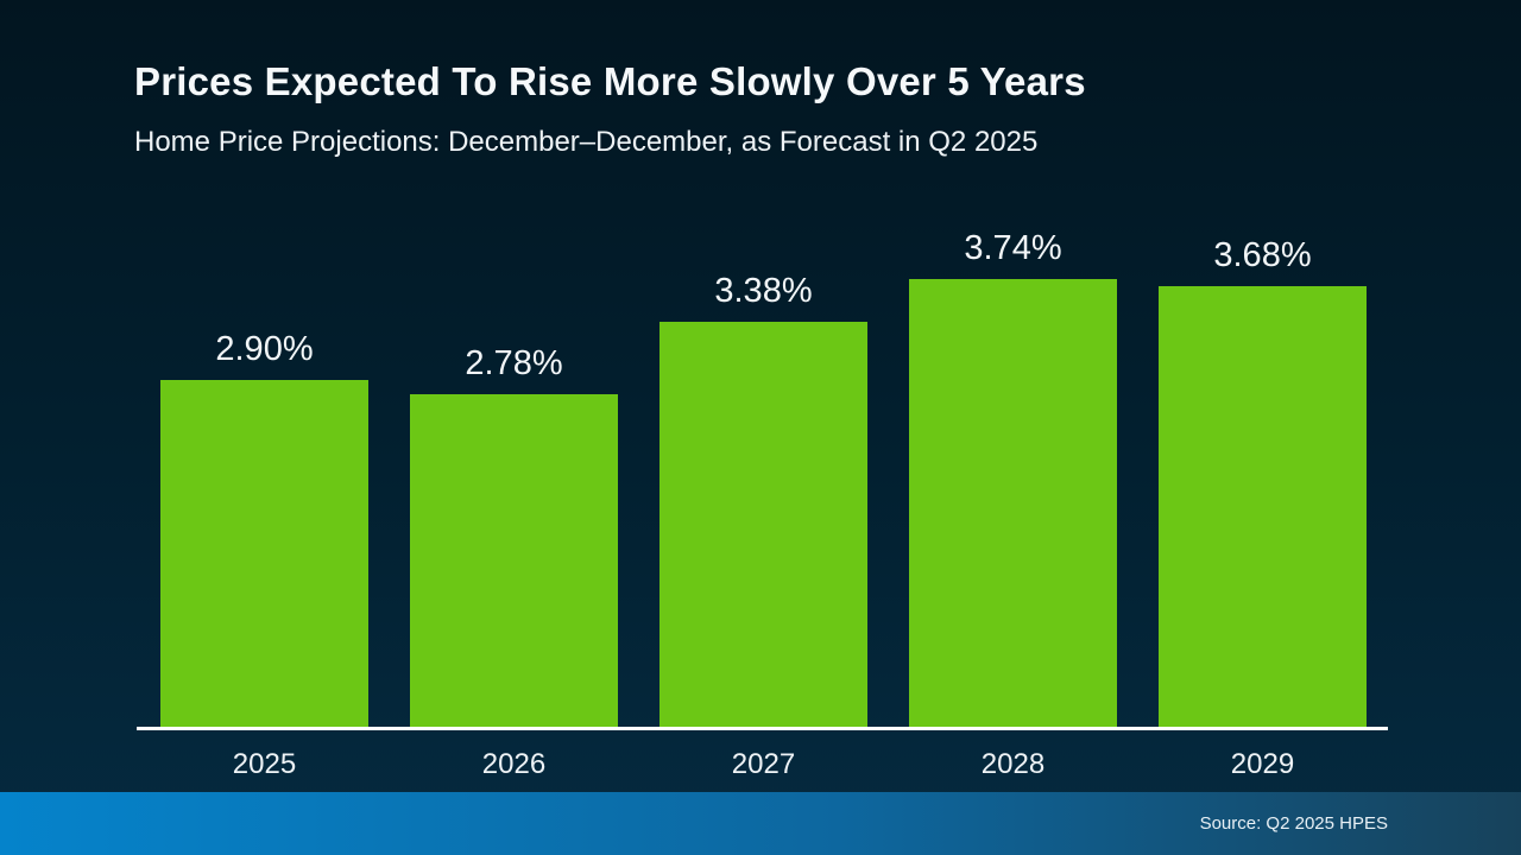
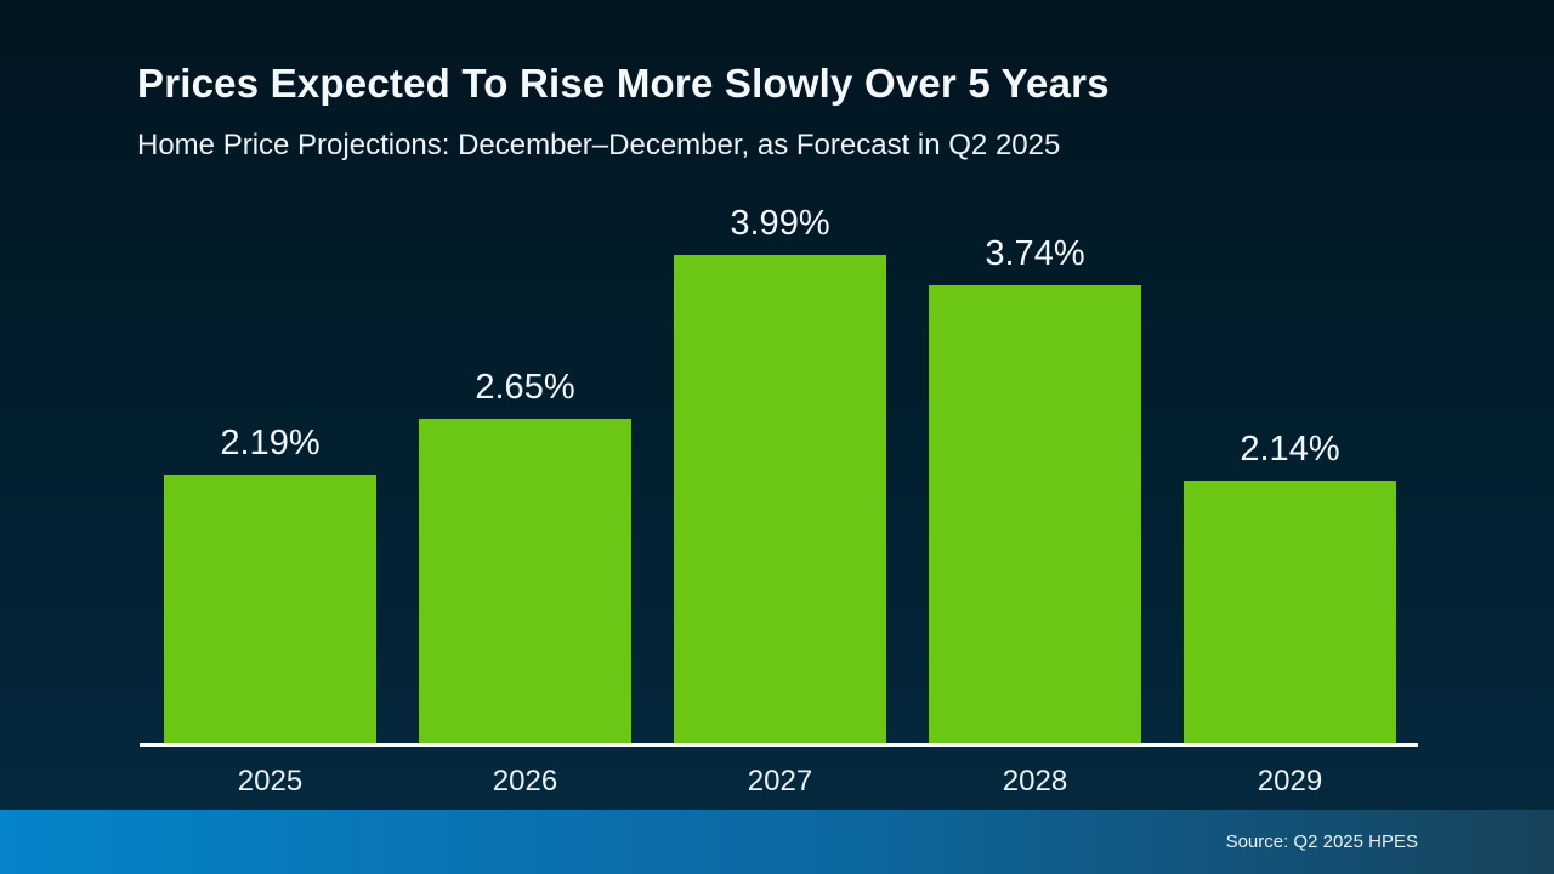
2025: 2.90% -> 2.19%
2026: 2.78% -> 2.65%
2027: 3.38% -> 3.99%
2029: 3.68% -> 2.14%
